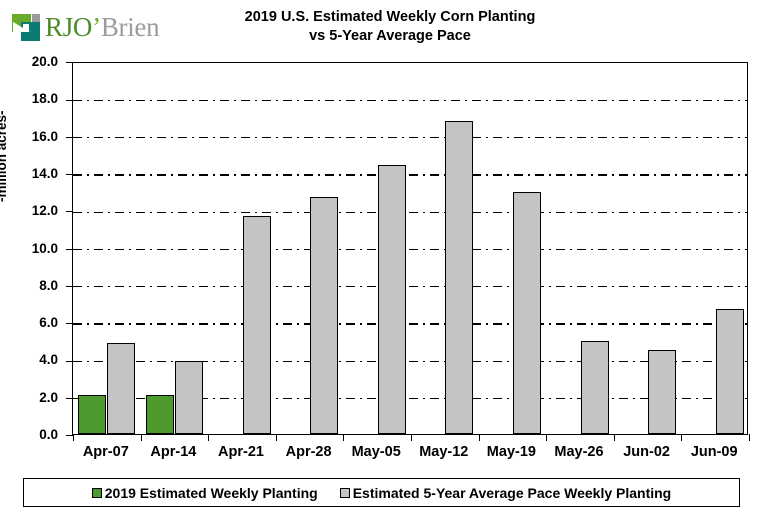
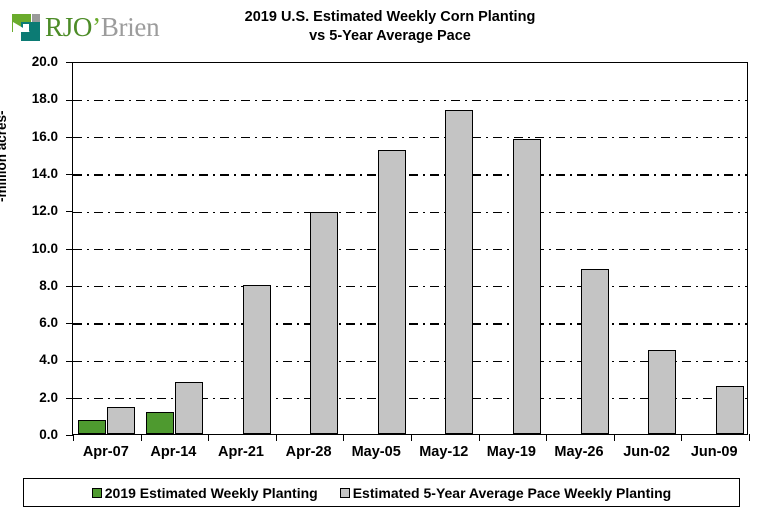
2019 Estimated Weekly Planting/Apr-07: 2.1 -> 0.8
Estimated 5-Year Average Pace Weekly Planting/Apr-07: 4.9 -> 1.4
2019 Estimated Weekly Planting/Apr-14: 2.1 -> 1.2
Estimated 5-Year Average Pace Weekly Planting/Apr-14: 3.9 -> 2.8
Estimated 5-Year Average Pace Weekly Planting/Apr-21: 11.7 -> 8.0
Estimated 5-Year Average Pace Weekly Planting/Apr-28: 12.7 -> 11.9
Estimated 5-Year Average Pace Weekly Planting/May-05: 14.4 -> 15.2
Estimated 5-Year Average Pace Weekly Planting/May-12: 16.8 -> 17.4
Estimated 5-Year Average Pace Weekly Planting/May-19: 13.0 -> 15.8
Estimated 5-Year Average Pace Weekly Planting/May-26: 5.0 -> 8.8
Estimated 5-Year Average Pace Weekly Planting/Jun-09: 6.7 -> 2.5
